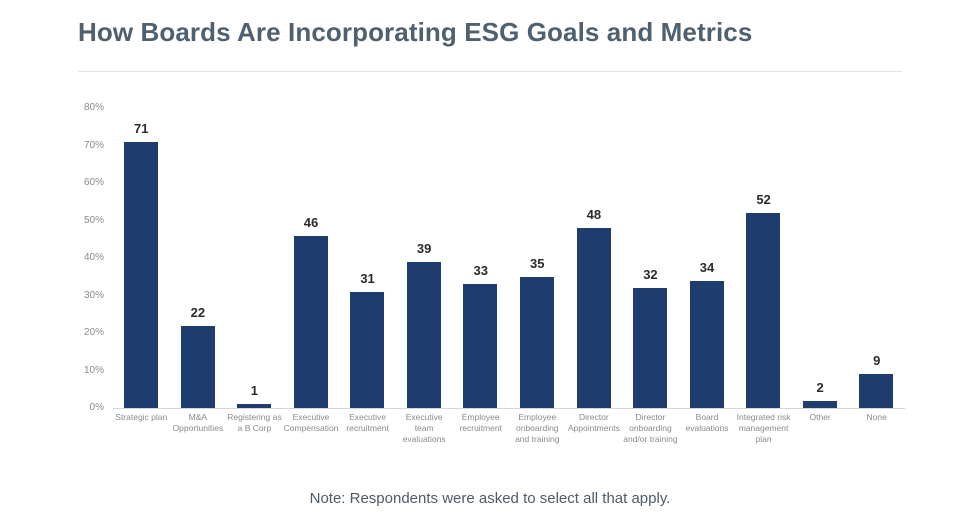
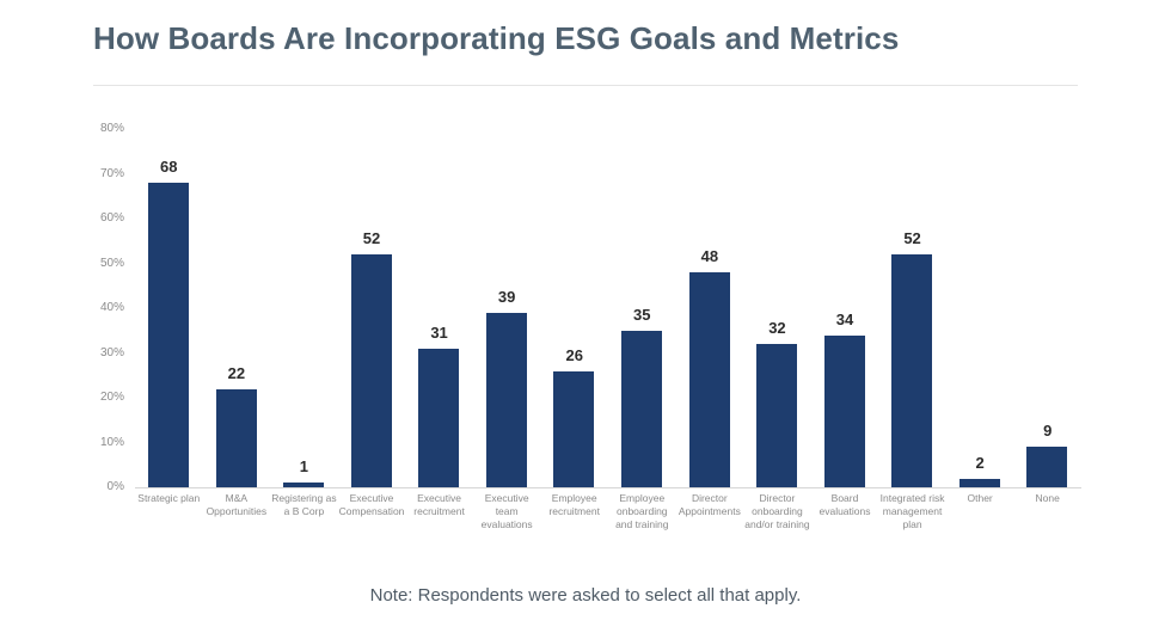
Strategic plan: 71 -> 68
Executive Compensation: 46 -> 52
Employee recruitment: 33 -> 26
